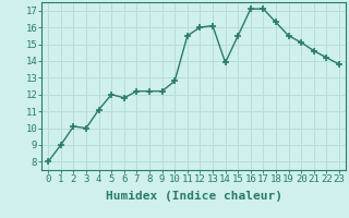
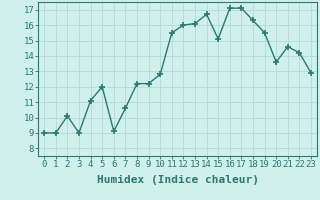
0: 8.0 -> 9.0
3: 10.0 -> 9.0
6: 11.8 -> 9.1
7: 12.2 -> 10.6
14: 13.9 -> 16.7
15: 15.5 -> 15.1
20: 15.1 -> 13.6
23: 13.8 -> 12.9
